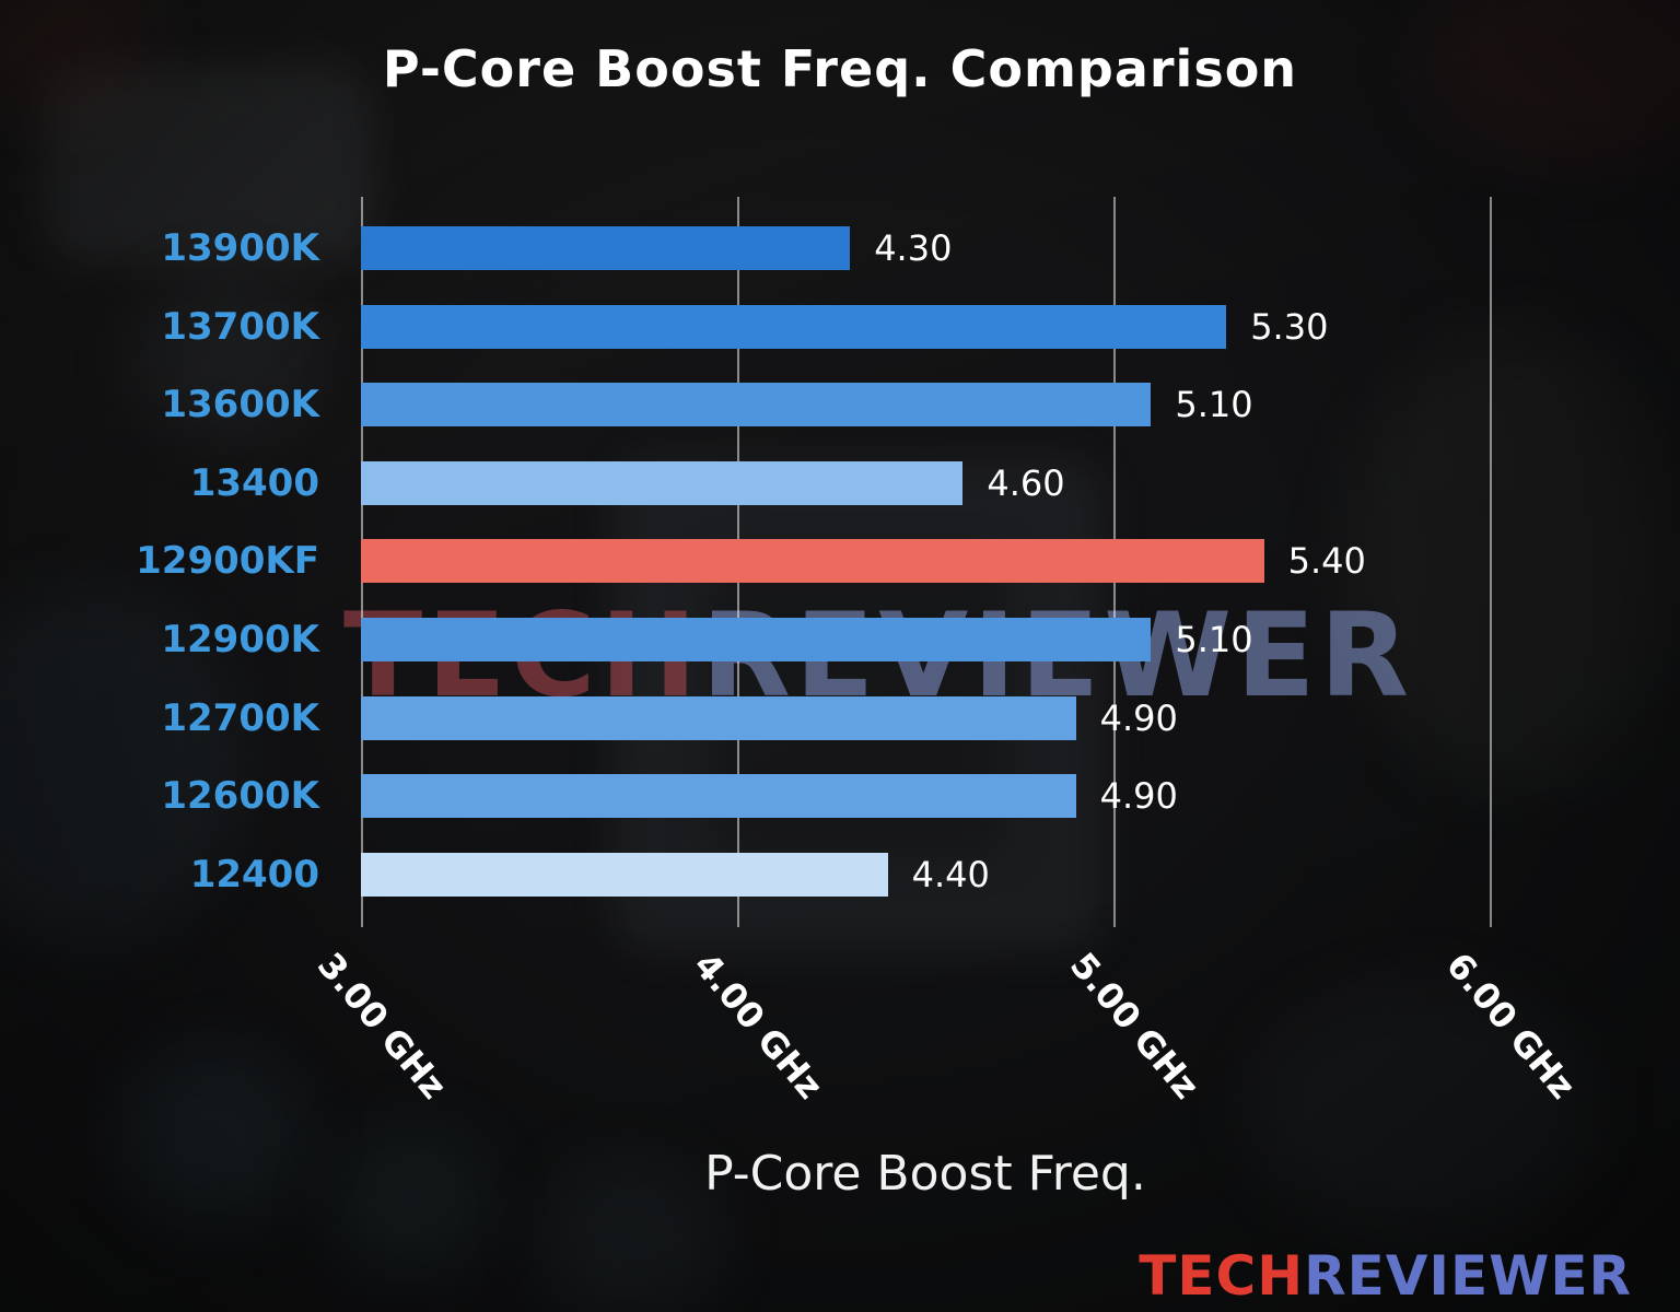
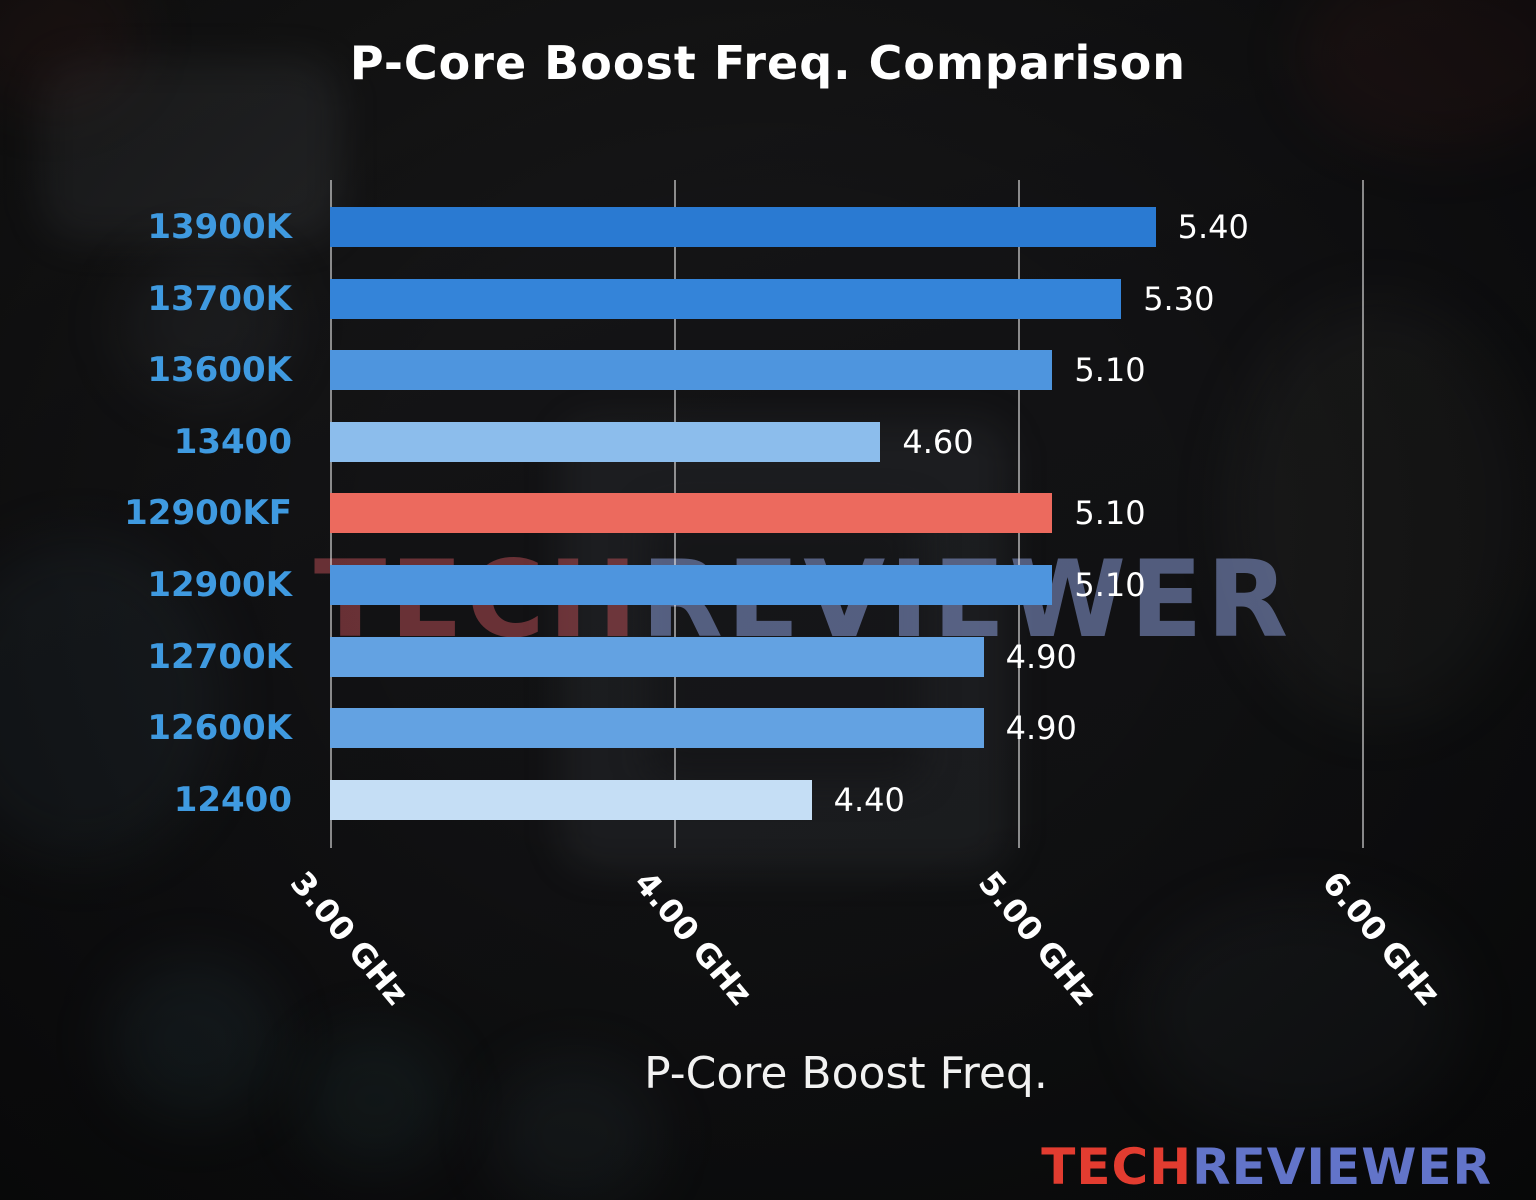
13900K: 4.30 -> 5.40
12900KF: 5.40 -> 5.10
